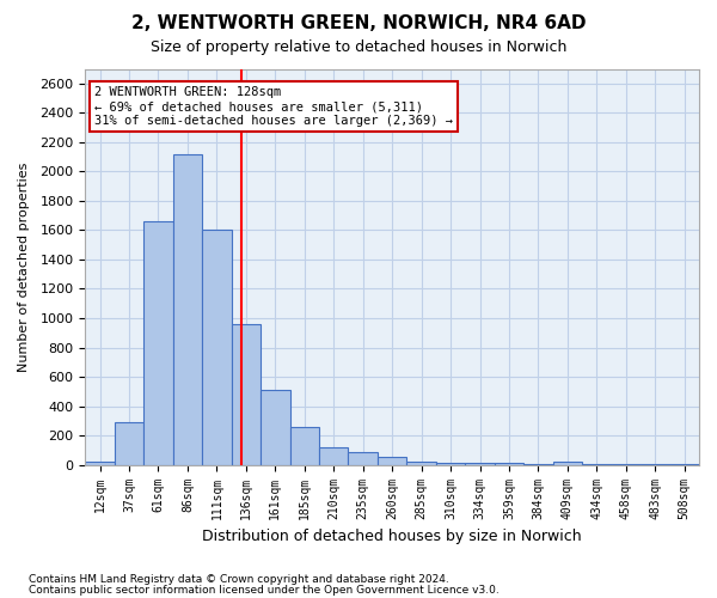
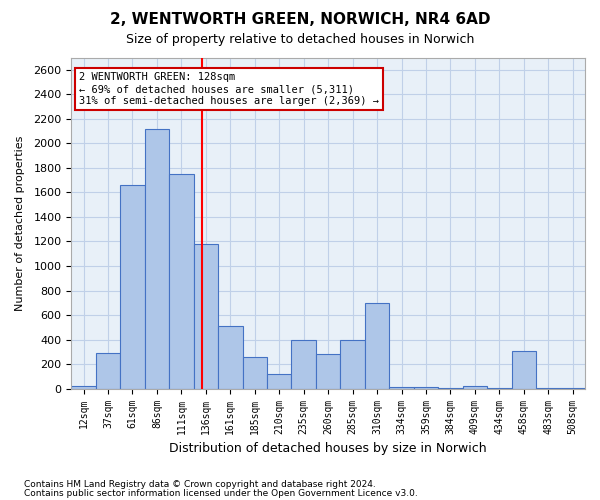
111sqm: 1600 -> 1750
136sqm: 960 -> 1180
235sqm: 90 -> 400
260sqm: 60 -> 280
285sqm: 20 -> 400
310sqm: 20 -> 700
458sqm: 0 -> 310
